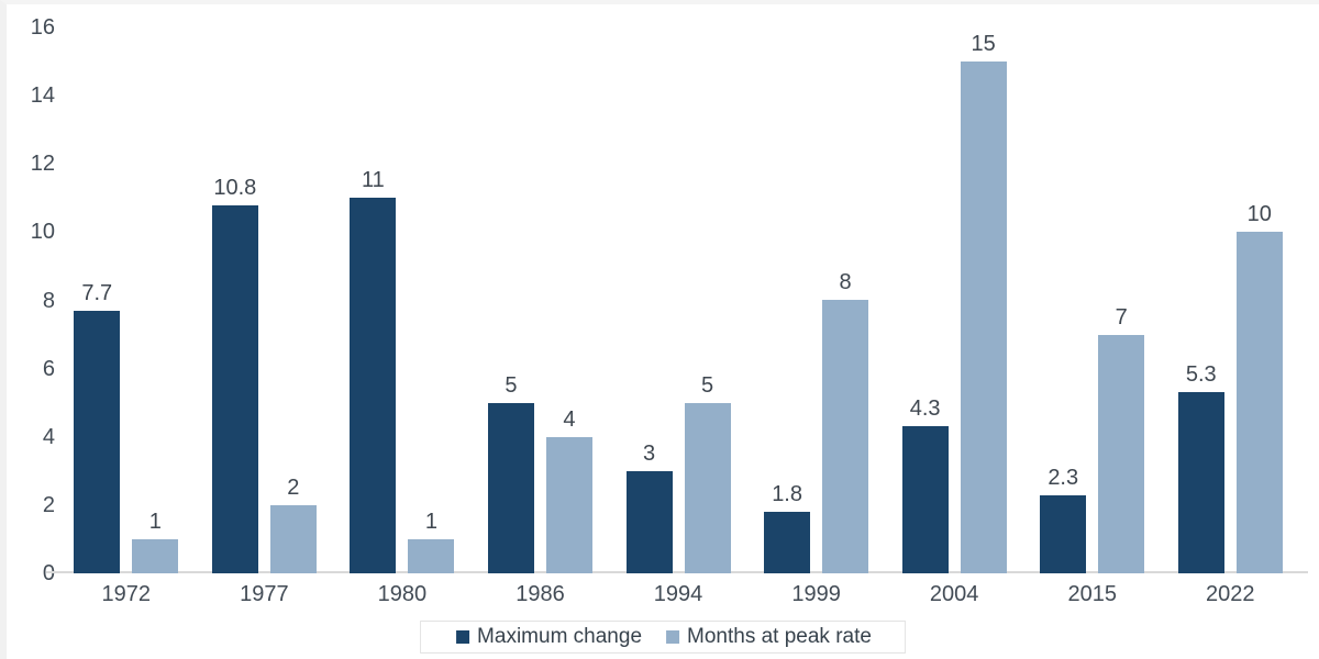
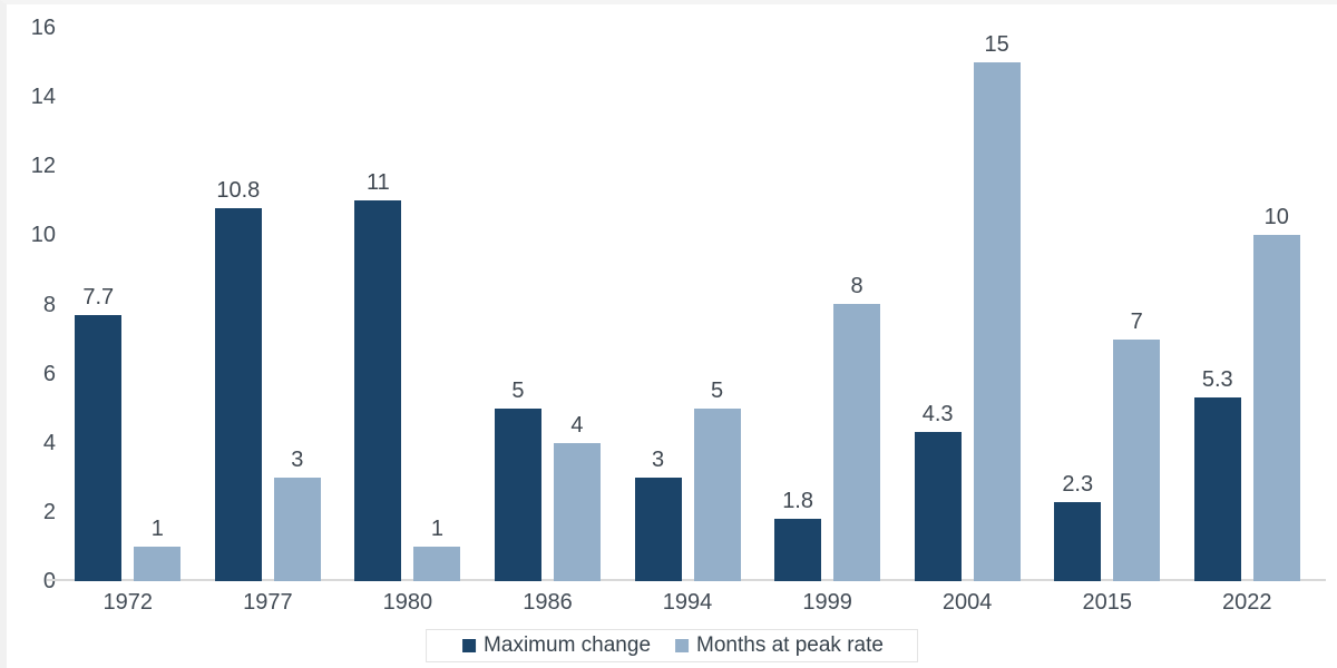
Months at peak rate/1977: 2 -> 3
